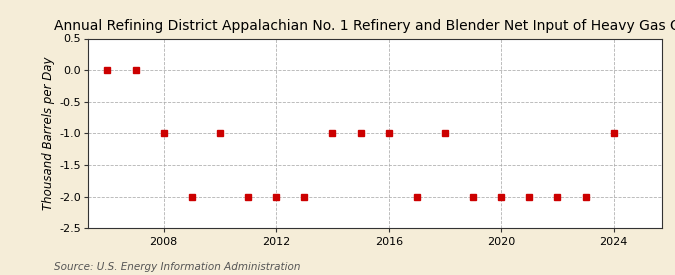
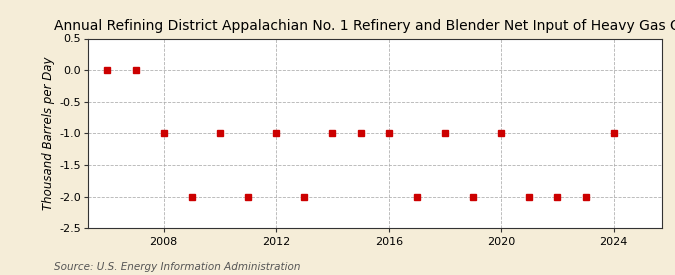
2012: -2 -> -1
2020: -2 -> -1
